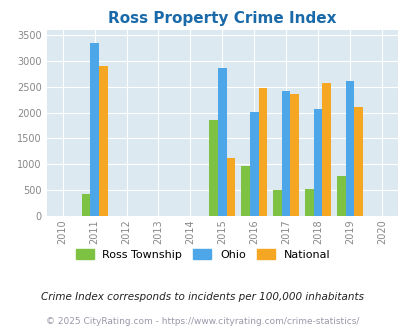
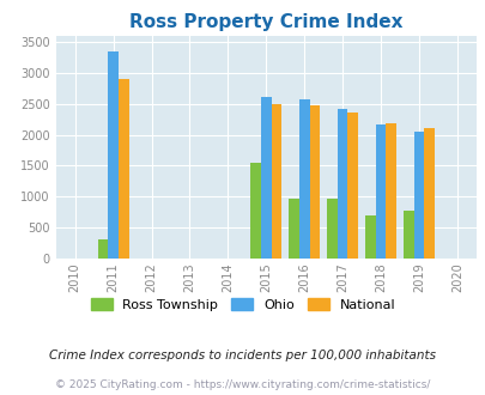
Ross Township/2011: 420 -> 310
Ross Township/2015: 1860 -> 1550
Ohio/2015: 2860 -> 2600
National/2015: 1120 -> 2490
Ohio/2016: 2020 -> 2580
Ross Township/2017: 500 -> 960
Ross Township/2018: 520 -> 690
Ohio/2018: 2060 -> 2170
National/2018: 2580 -> 2190
Ohio/2019: 2600 -> 2040
